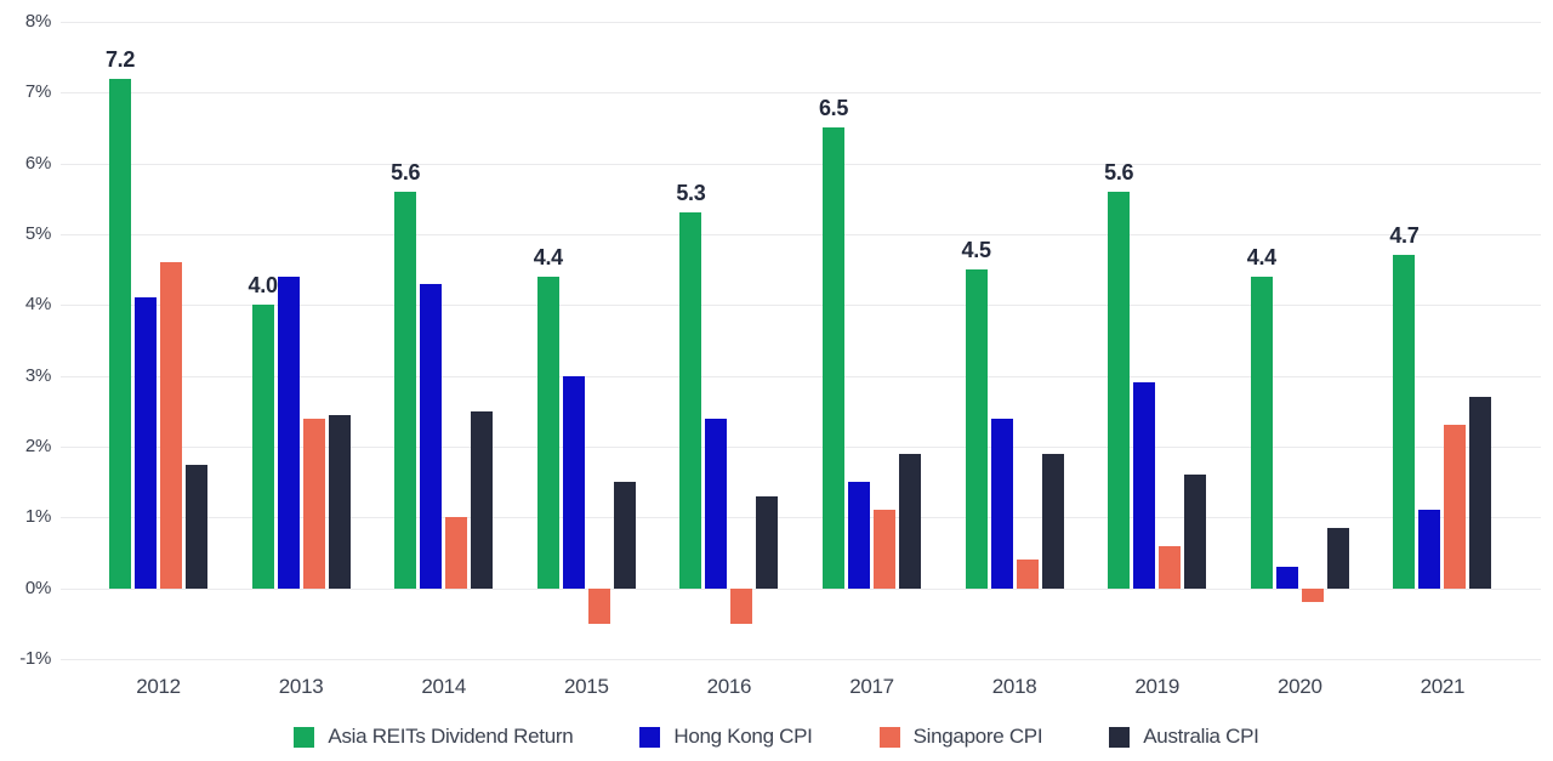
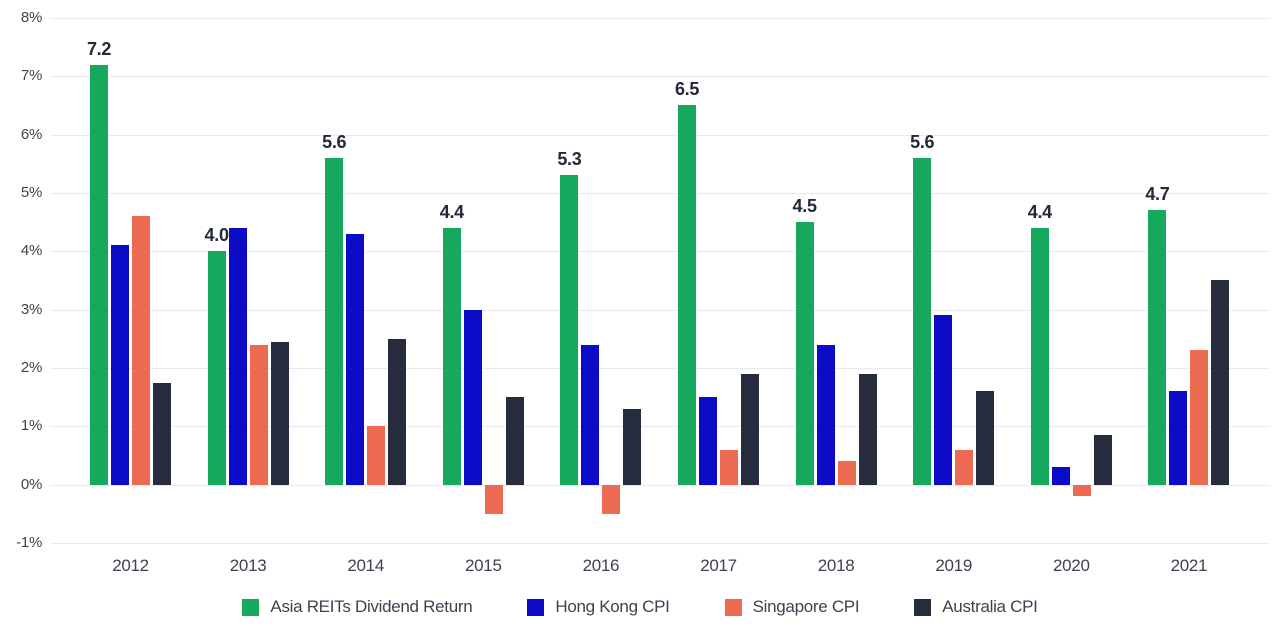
Singapore CPI/2017: 1.1% -> 0.6%
Hong Kong CPI/2021: 1.1% -> 1.6%
Australia CPI/2021: 2.7% -> 3.5%
